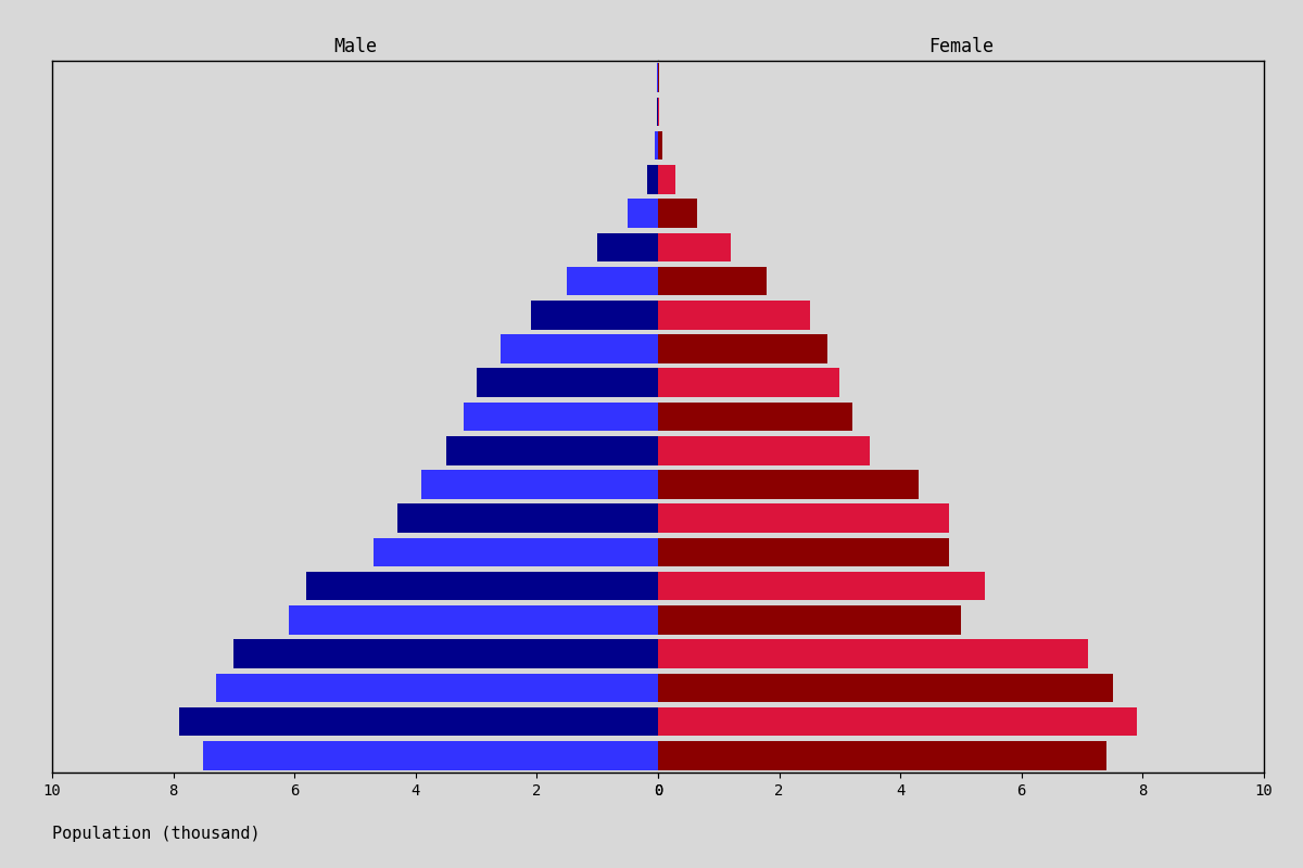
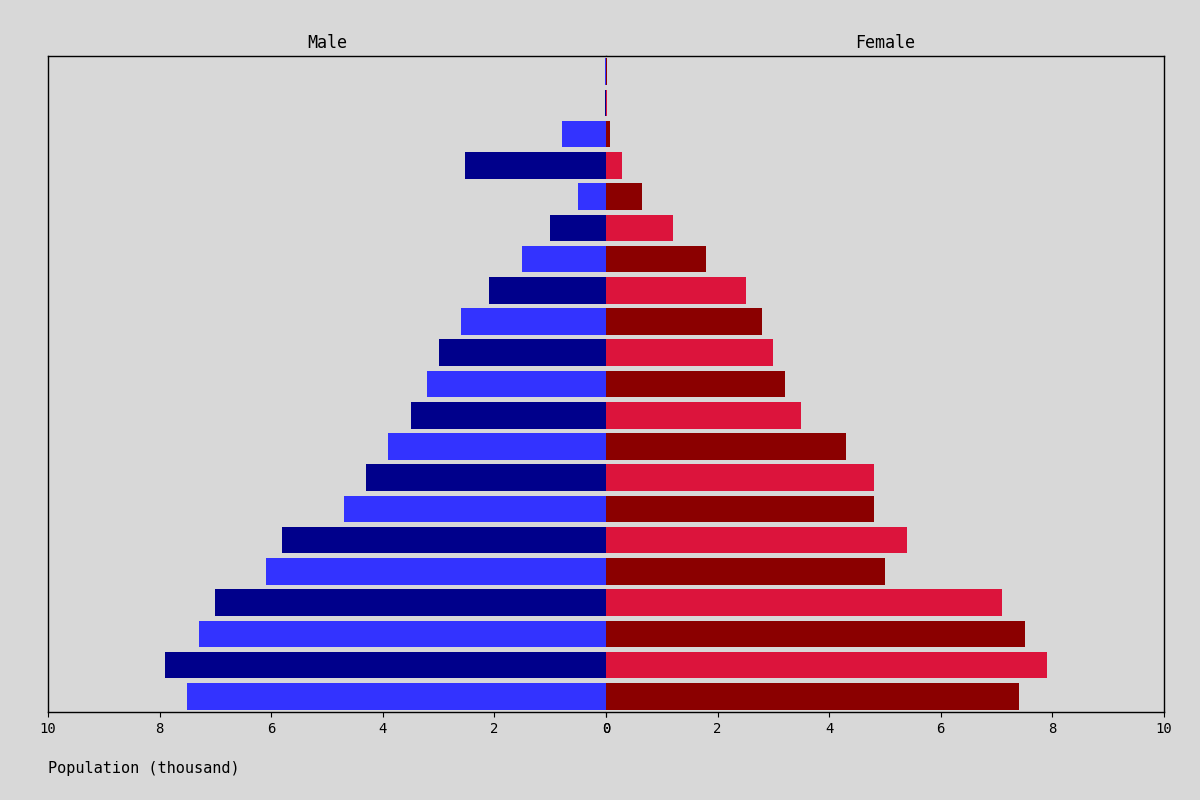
Male/90-94: 0.05 -> 0.78
Male/85-89: 0.18 -> 2.52
